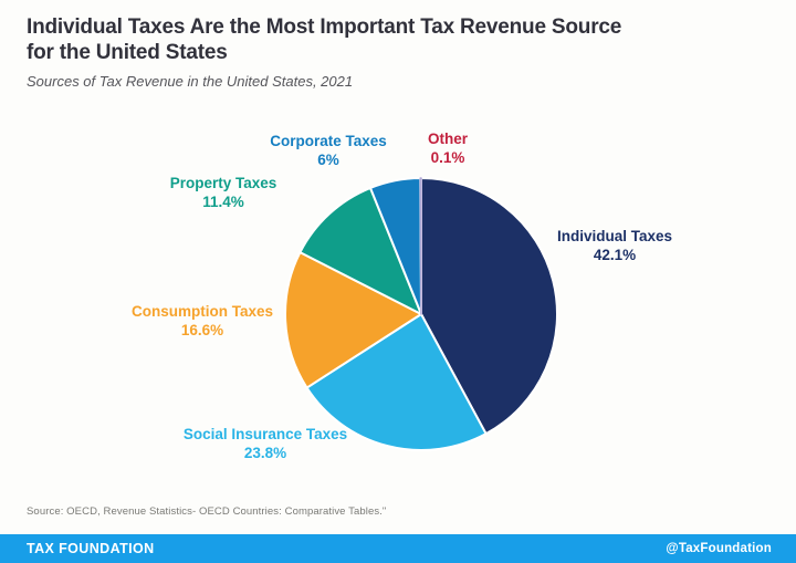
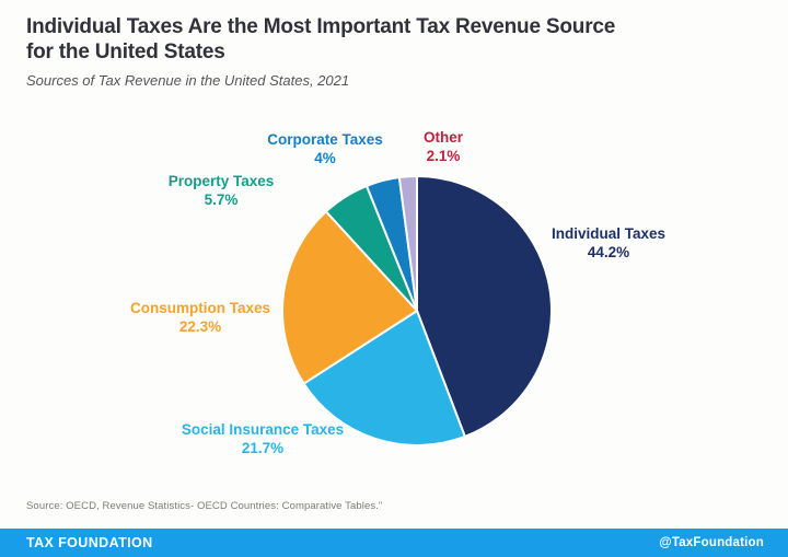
Individual Taxes: 42.1% -> 44.2%
Social Insurance Taxes: 23.8% -> 21.7%
Consumption Taxes: 16.6% -> 22.3%
Property Taxes: 11.4% -> 5.7%
Corporate Taxes: 6% -> 4%
Other: 0.1% -> 2.1%
